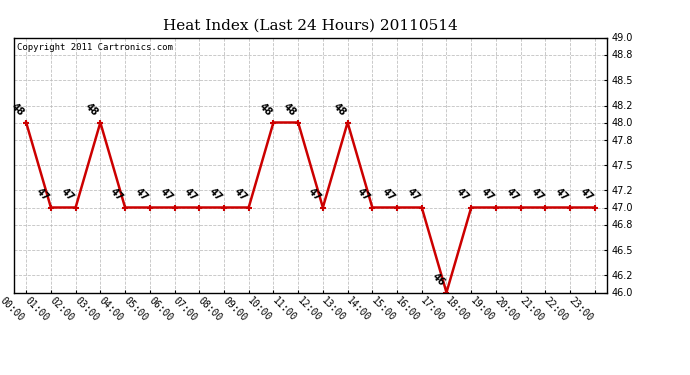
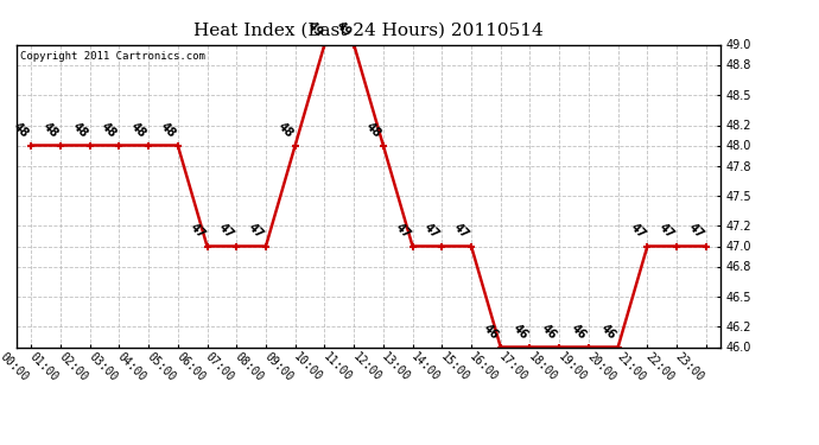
01:00: 47 -> 48
02:00: 47 -> 48
04:00: 47 -> 48
05:00: 47 -> 48
09:00: 47 -> 48
10:00: 48 -> 49
11:00: 48 -> 49
12:00: 47 -> 48
13:00: 48 -> 47
16:00: 47 -> 46
18:00: 47 -> 46
19:00: 47 -> 46
20:00: 47 -> 46
